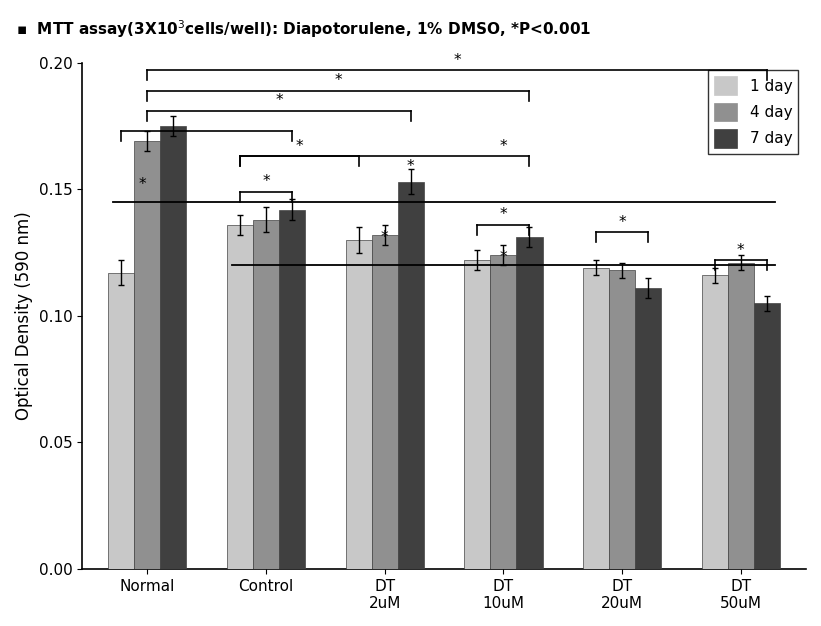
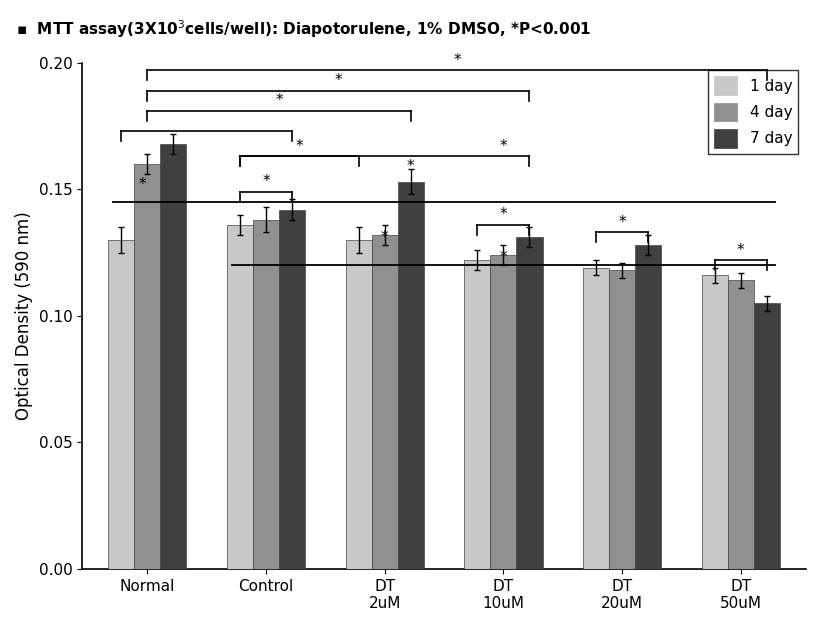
1 day/Normal: 0.117 -> 0.130
4 day/Normal: 0.169 -> 0.160
7 day/Normal: 0.175 -> 0.168
7 day/DT 20uM: 0.111 -> 0.128
4 day/DT 50uM: 0.121 -> 0.114
